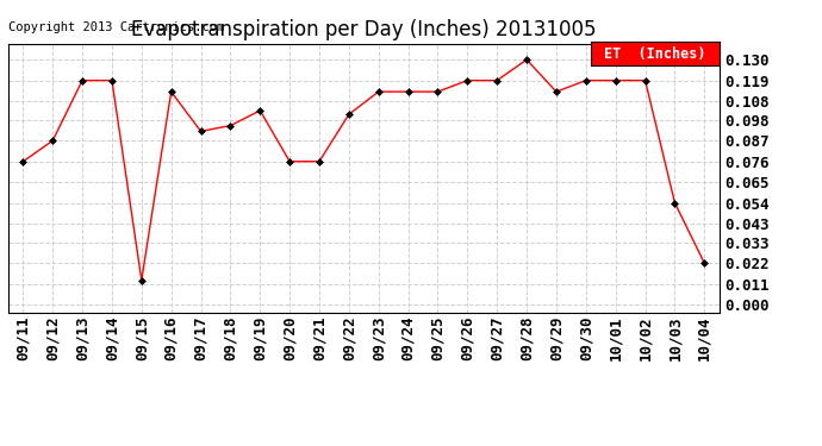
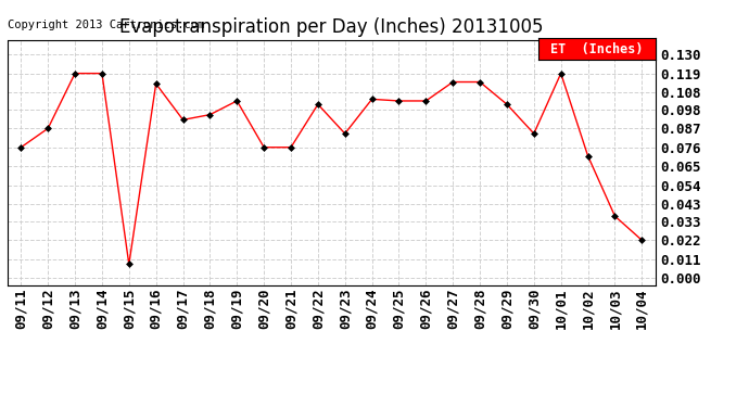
09/15: 0.013 -> 0.008
09/23: 0.113 -> 0.084
09/24: 0.113 -> 0.104
09/25: 0.113 -> 0.103
09/26: 0.119 -> 0.103
09/27: 0.119 -> 0.114
09/28: 0.130 -> 0.114
09/29: 0.113 -> 0.101
09/30: 0.119 -> 0.084
10/02: 0.119 -> 0.071
10/03: 0.054 -> 0.036
